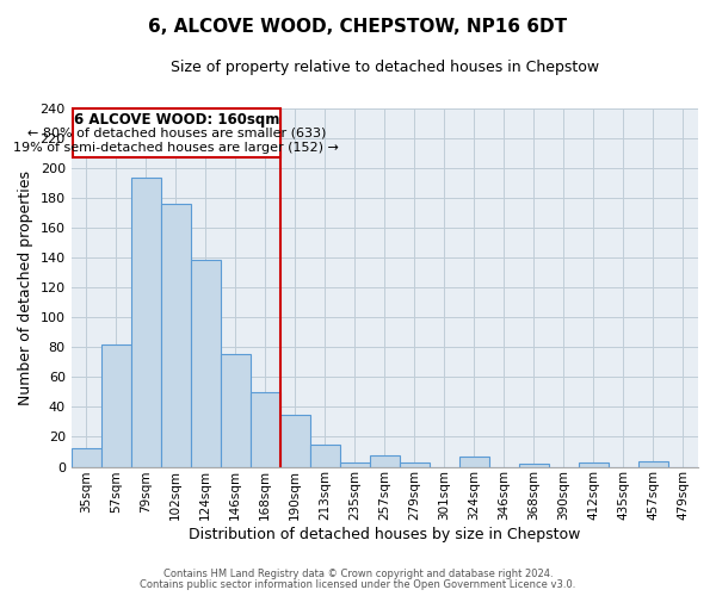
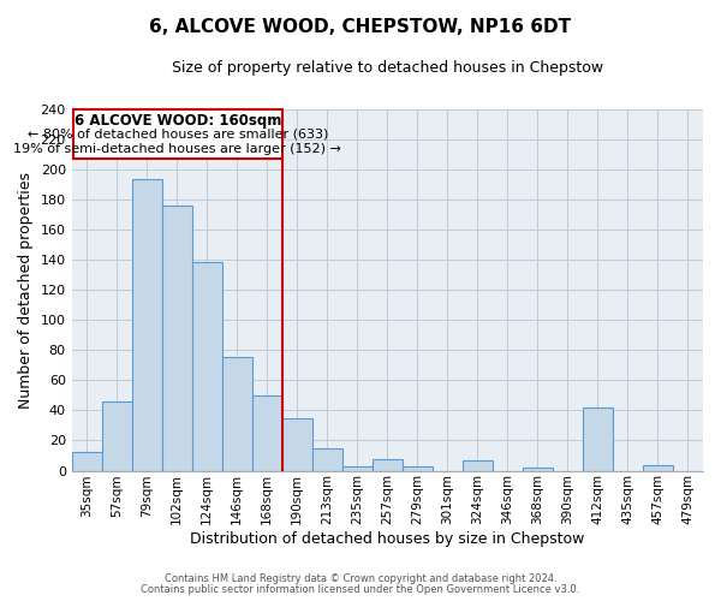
57sqm: 82 -> 46
412sqm: 3 -> 42
